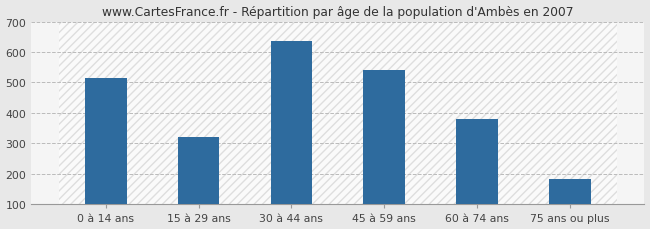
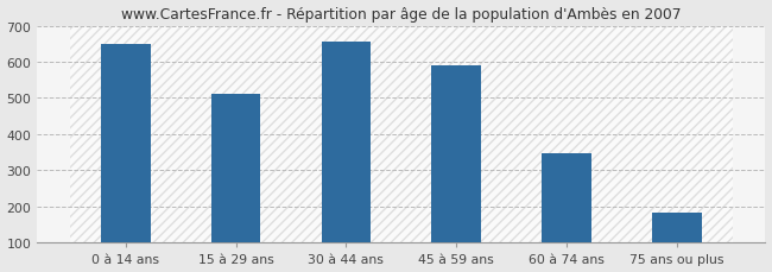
0 à 14 ans: 515 -> 648
15 à 29 ans: 320 -> 513
30 à 44 ans: 635 -> 657
45 à 59 ans: 540 -> 590
60 à 74 ans: 380 -> 347
